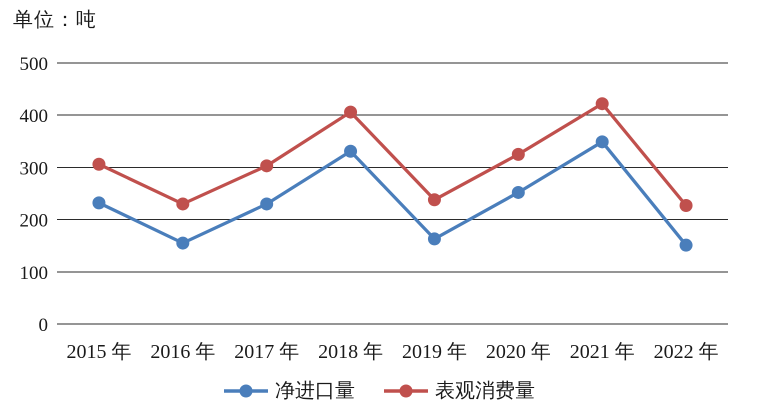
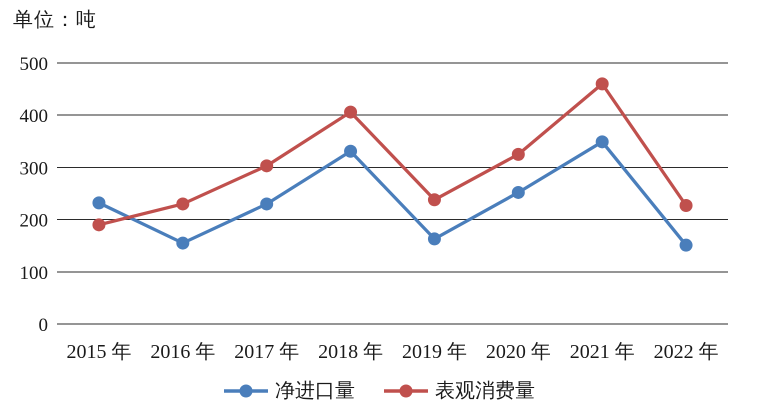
表观消费量/2015 年: 310 -> 190
表观消费量/2021 年: 420 -> 460
